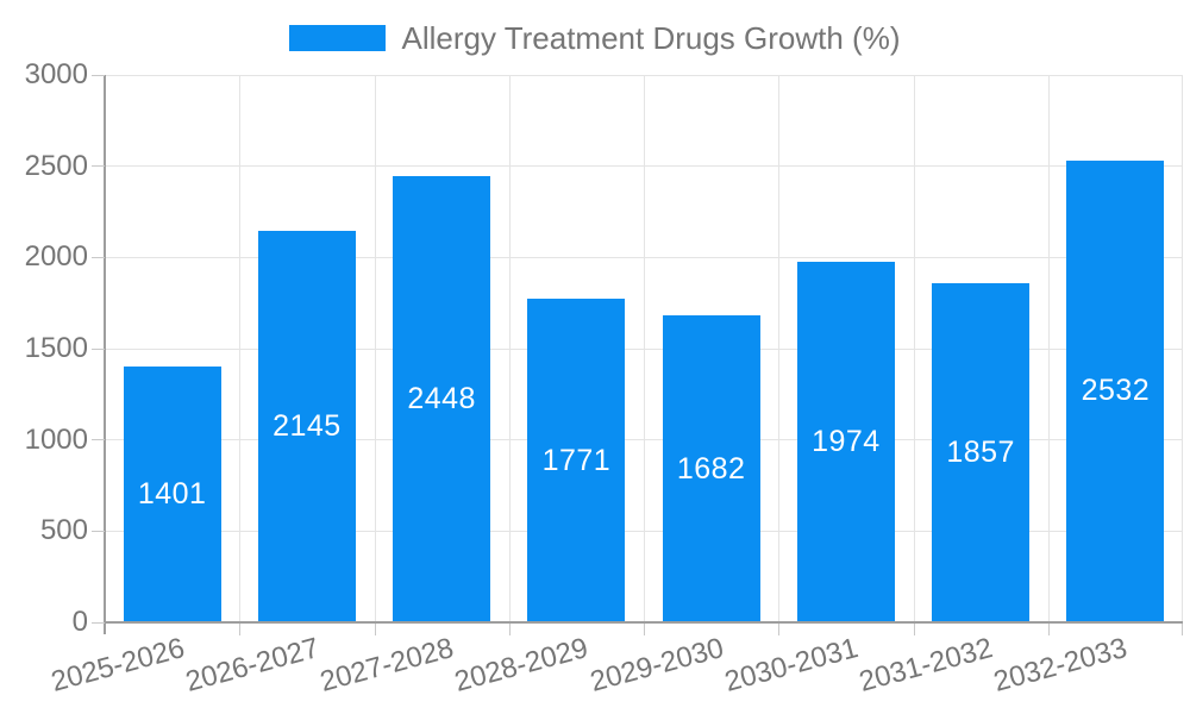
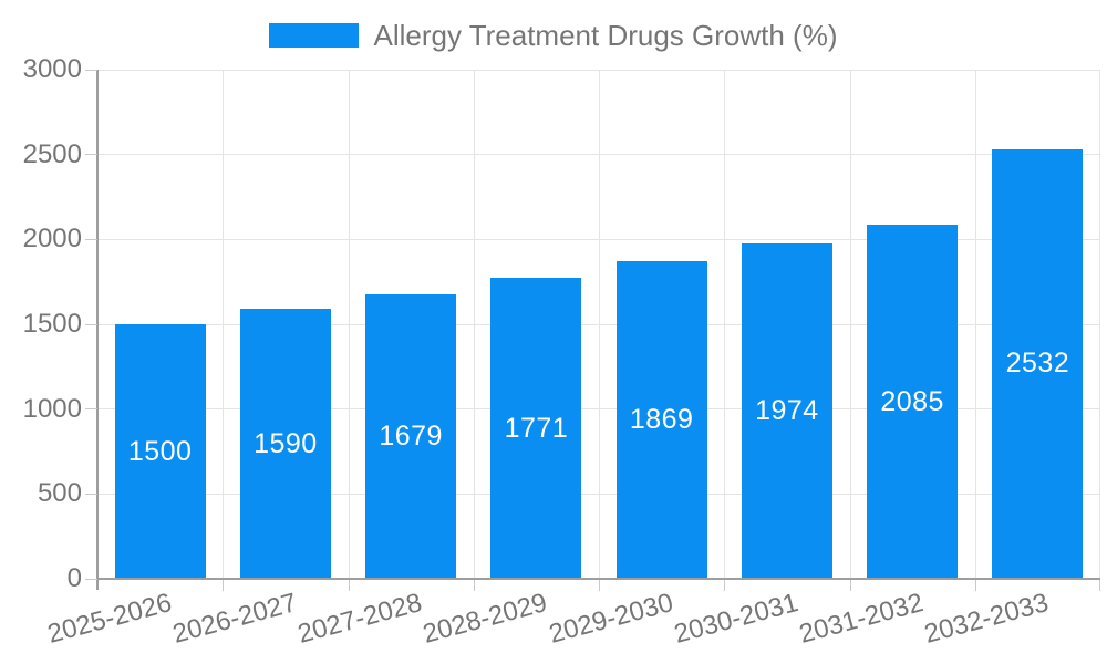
2025-2026: 1401 -> 1500
2026-2027: 2145 -> 1590
2027-2028: 2448 -> 1679
2029-2030: 1682 -> 1869
2031-2032: 1857 -> 2085
